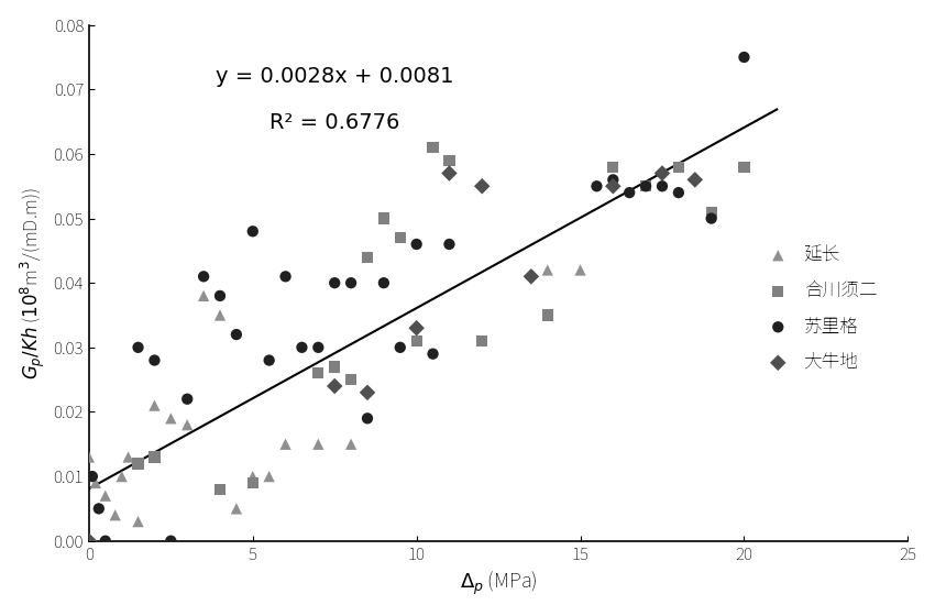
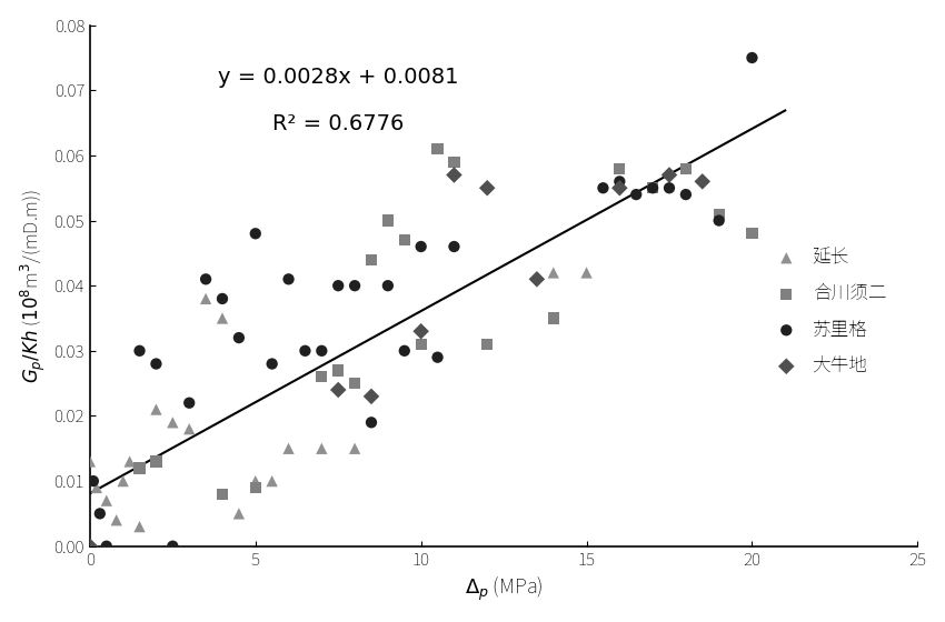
合川须二/20: 0.058 -> 0.048
